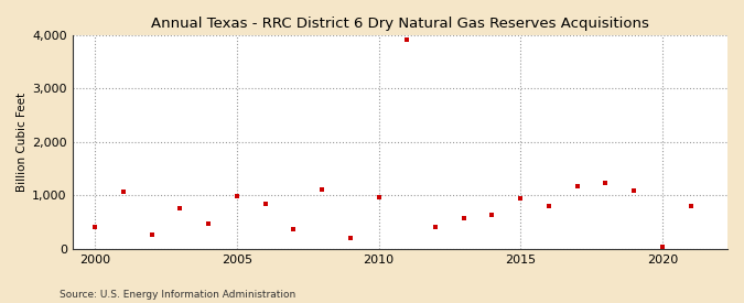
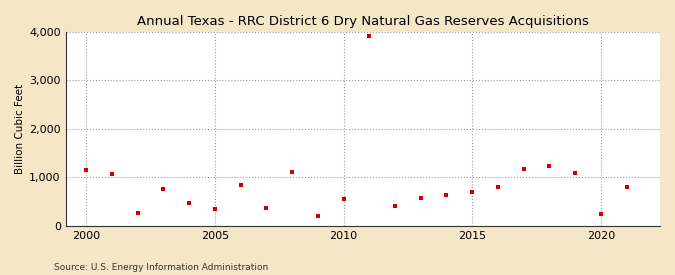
2000: 420 -> 1,150
2005: 990 -> 350
2010: 960 -> 550
2015: 950 -> 700
2020: 30 -> 250
